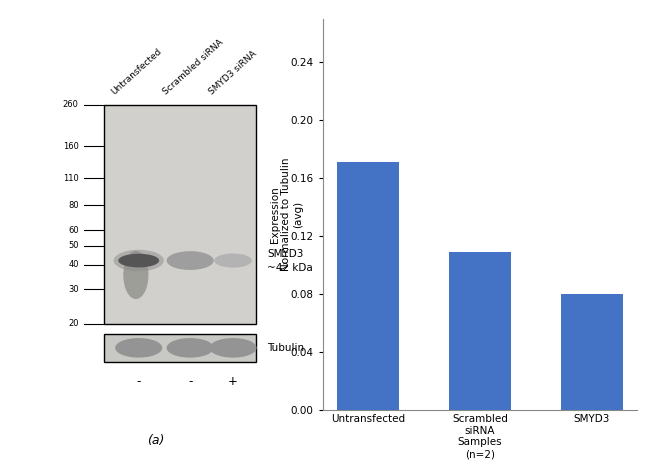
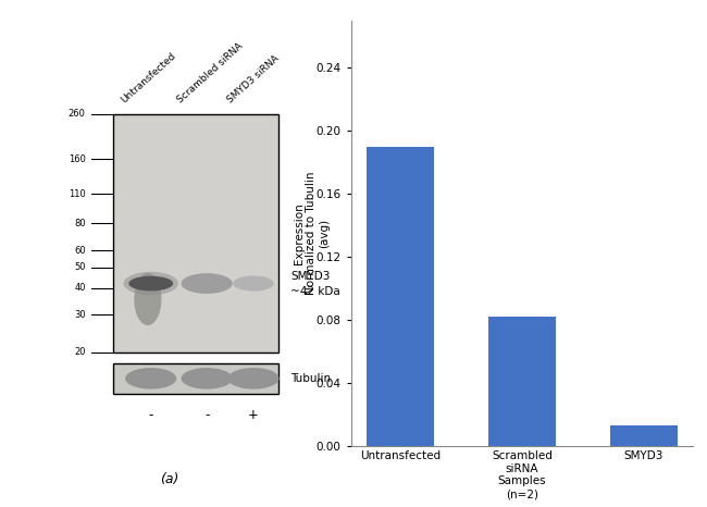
Untransfected: 0.171 -> 0.190
Scrambled siRNA Samples (n=2): 0.109 -> 0.082
SMYD3: 0.080 -> 0.013
